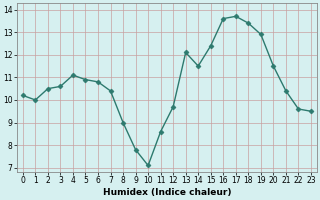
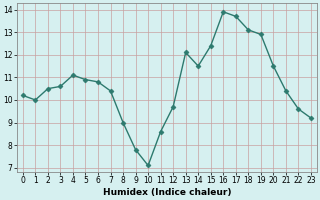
16: 13.6 -> 13.9
18: 13.4 -> 13.1
23: 9.5 -> 9.2
